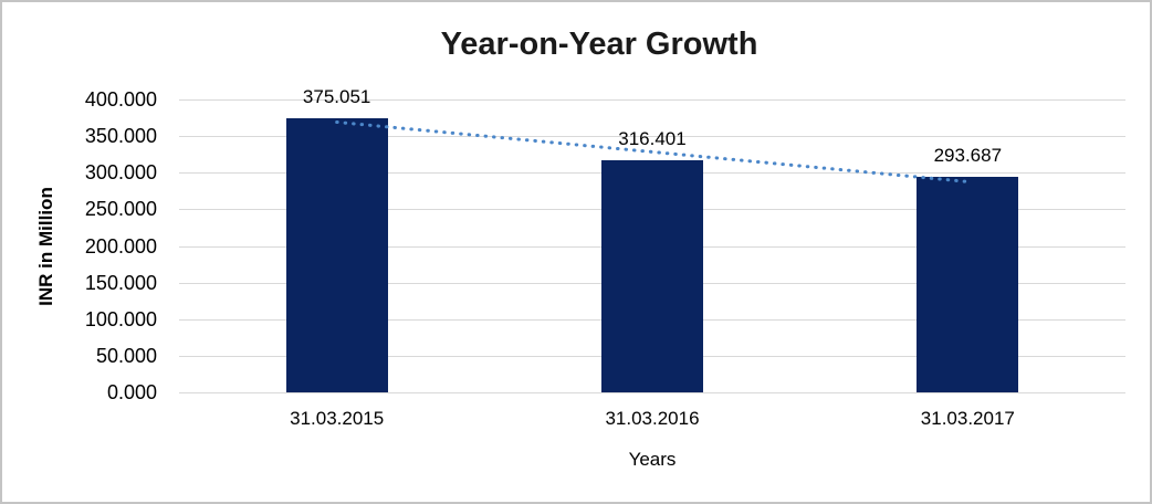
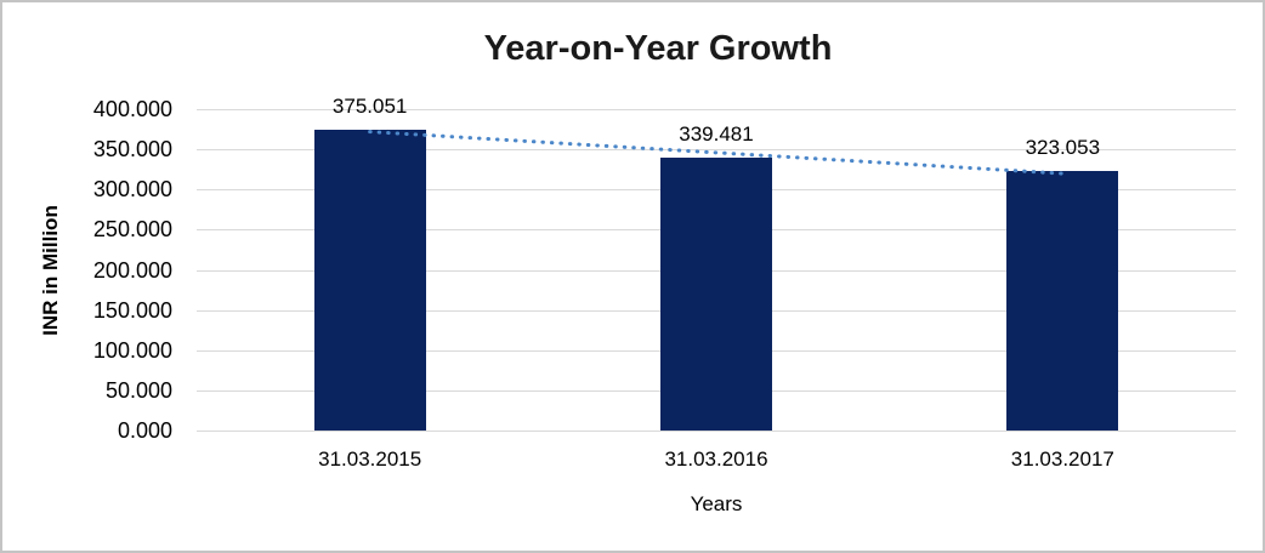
31.03.2016: 316.401 -> 339.481
31.03.2017: 293.687 -> 323.053
